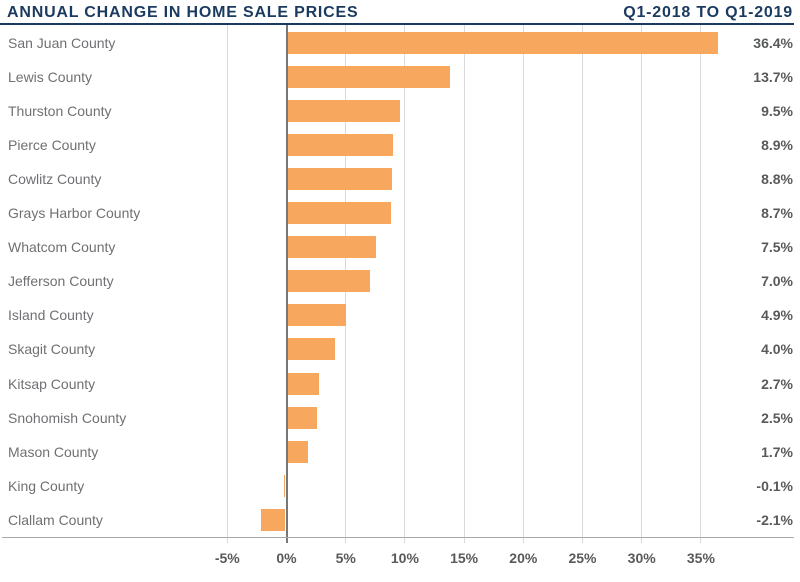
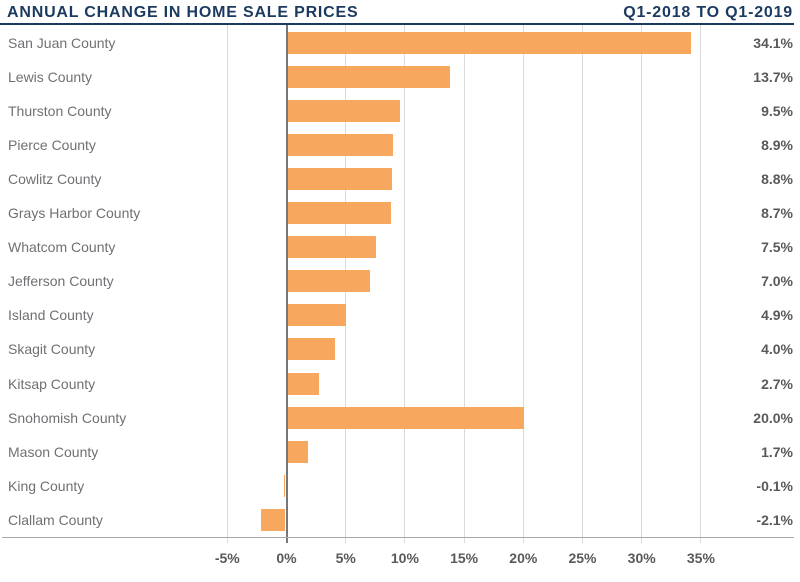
San Juan County: 36.4% -> 34.1%
Snohomish County: 2.5% -> 20.0%
